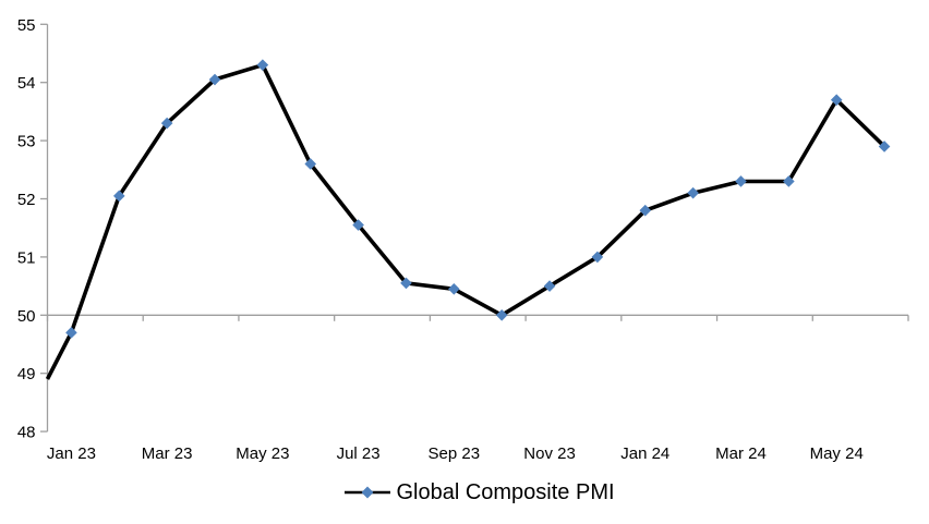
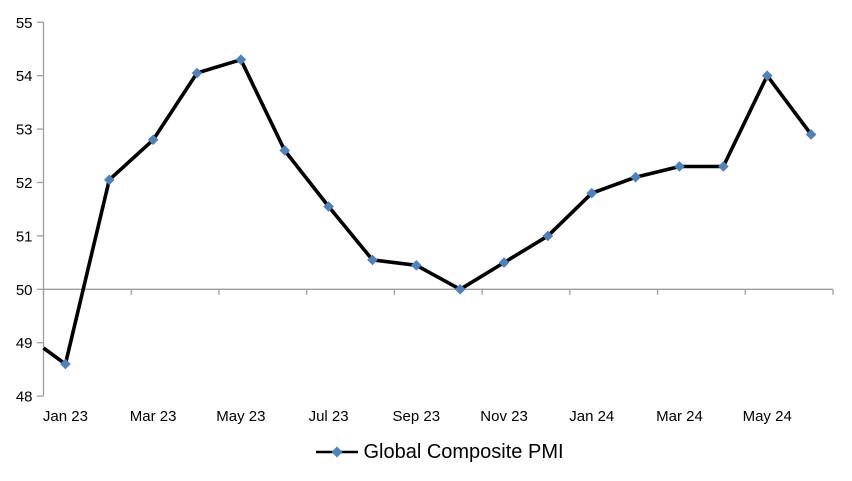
Jan 23: 49.7 -> 48.6
Mar 23: 53.3 -> 52.8
May 24: 53.7 -> 54.0
